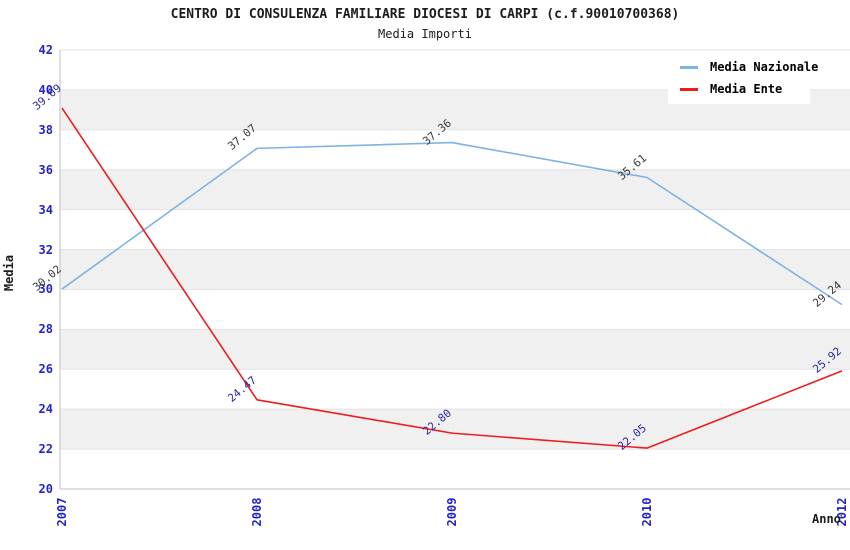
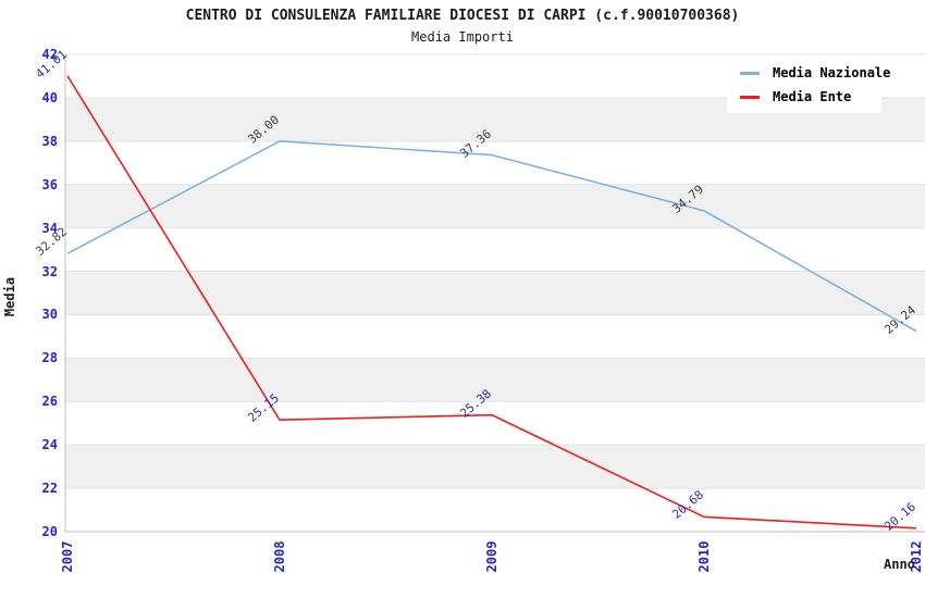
Media Nazionale/2007: 30.02 -> 32.82
Media Ente/2007: 39.09 -> 41.01
Media Nazionale/2008: 37.07 -> 38.00
Media Ente/2008: 24.47 -> 25.15
Media Ente/2009: 22.80 -> 25.38
Media Nazionale/2010: 35.61 -> 34.79
Media Ente/2010: 22.05 -> 20.68
Media Ente/2012: 25.92 -> 20.16
